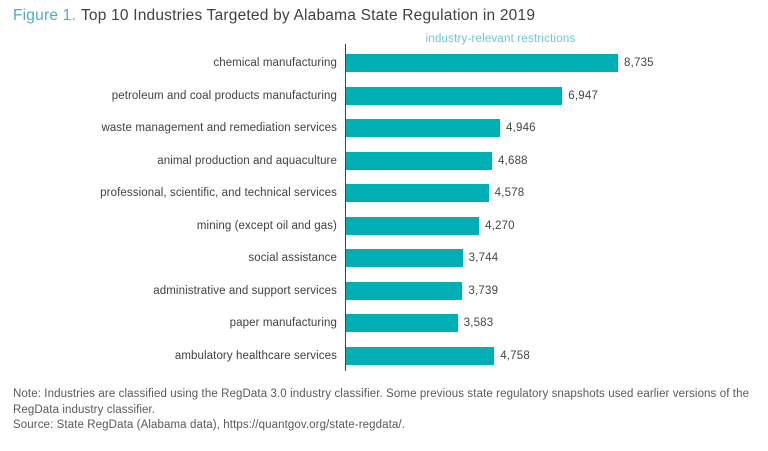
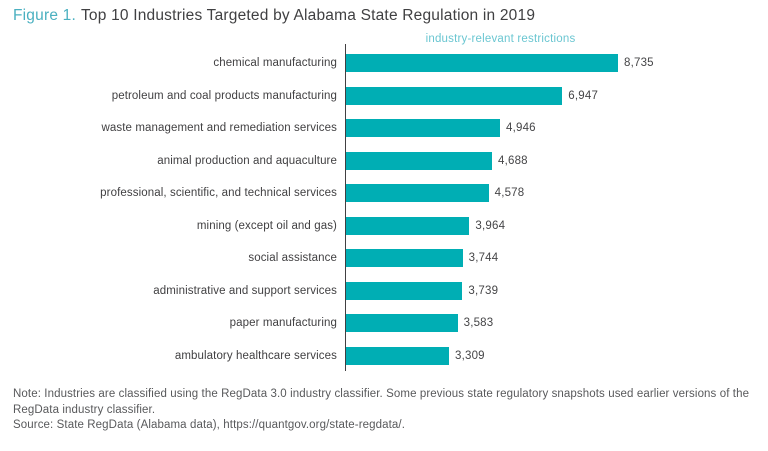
mining (except oil and gas): 4,270 -> 3,964
ambulatory healthcare services: 4,758 -> 3,309
